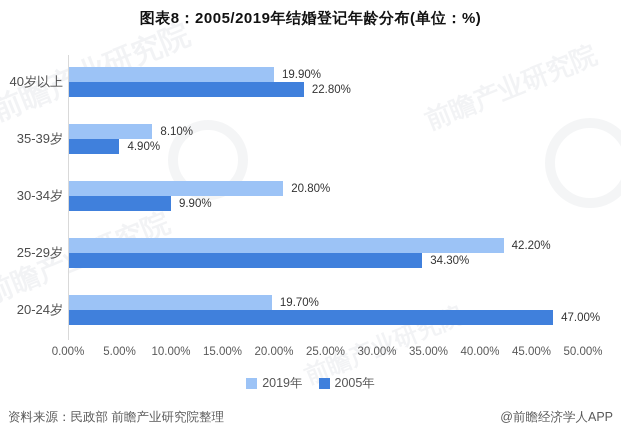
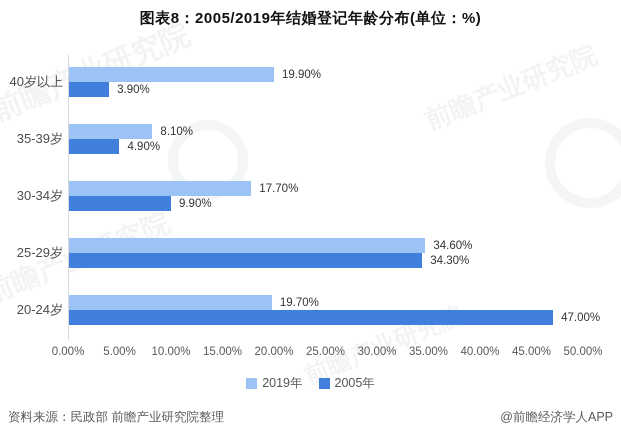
2005年/40岁以上: 22.80% -> 3.90%
2019年/30-34岁: 20.80% -> 17.70%
2019年/25-29岁: 42.20% -> 34.60%
